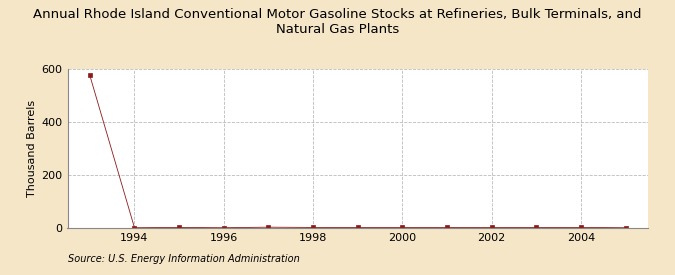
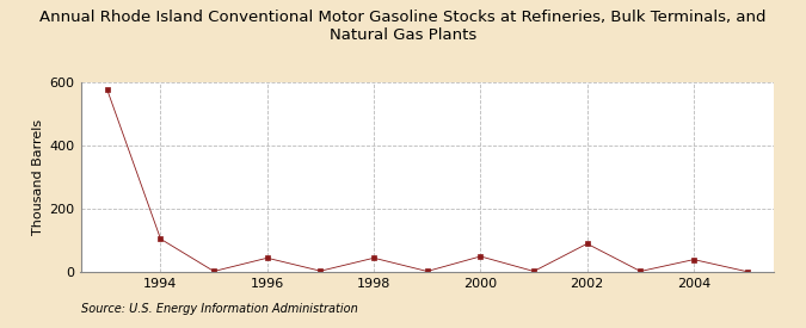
1994: 2 -> 105
1996: 2 -> 45
1998: 3 -> 45
2000: 3 -> 50
2002: 3 -> 90
2004: 3 -> 40
